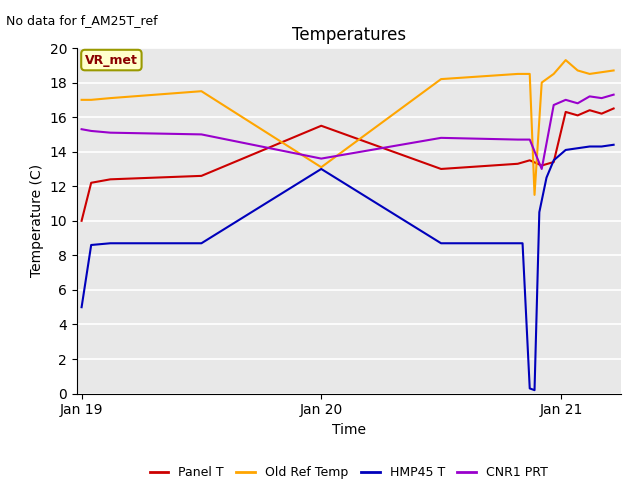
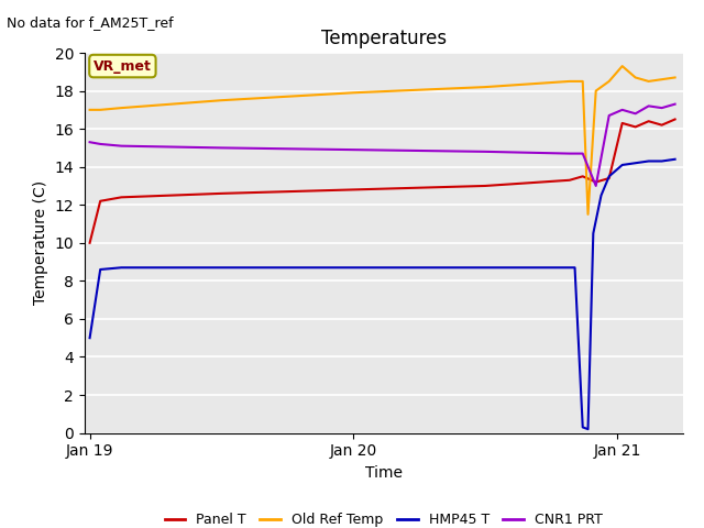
Panel T/Jan 20: 15.5 -> 12.8
Old Ref Temp/Jan 20: 13.1 -> 17.9
HMP45 T/Jan 20: 13.0 -> 8.7
CNR1 PRT/Jan 20: 13.6 -> 14.9
